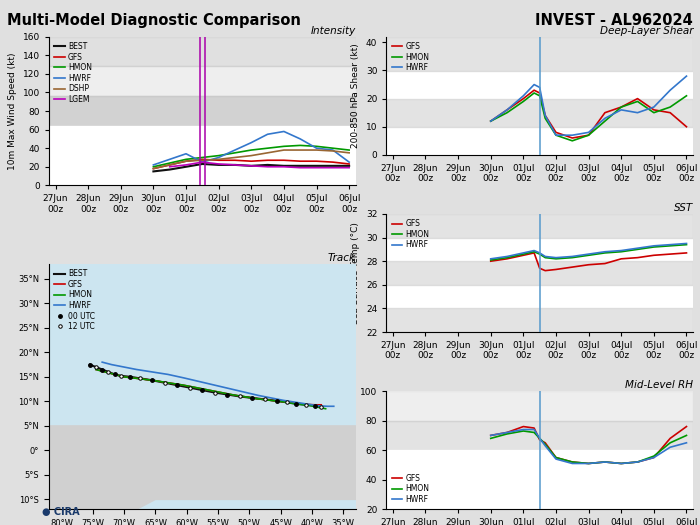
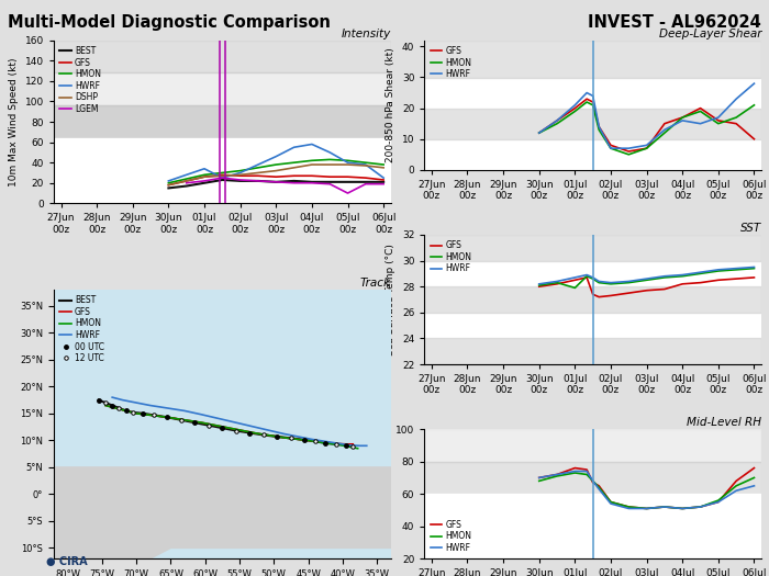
Intensity/LGEM/05Jul 00z: 19 -> 10
SST/HMON/01Jul 00z: 28.6 -> 27.9
